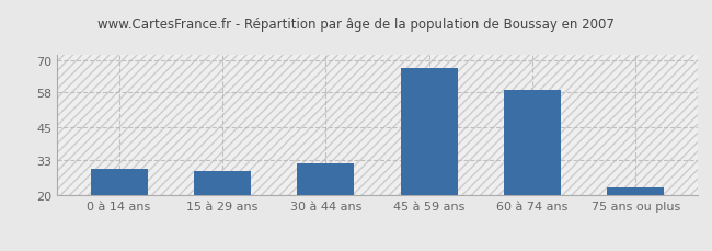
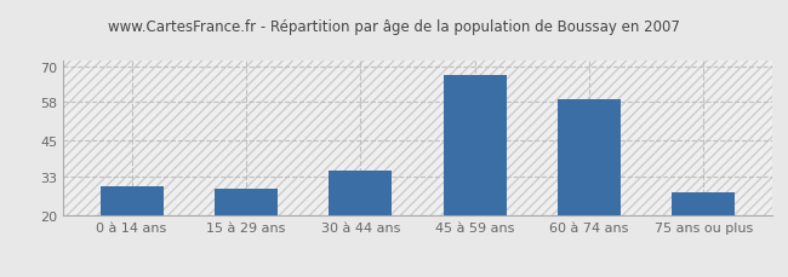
30 à 44 ans: 32 -> 35
75 ans ou plus: 23 -> 28
